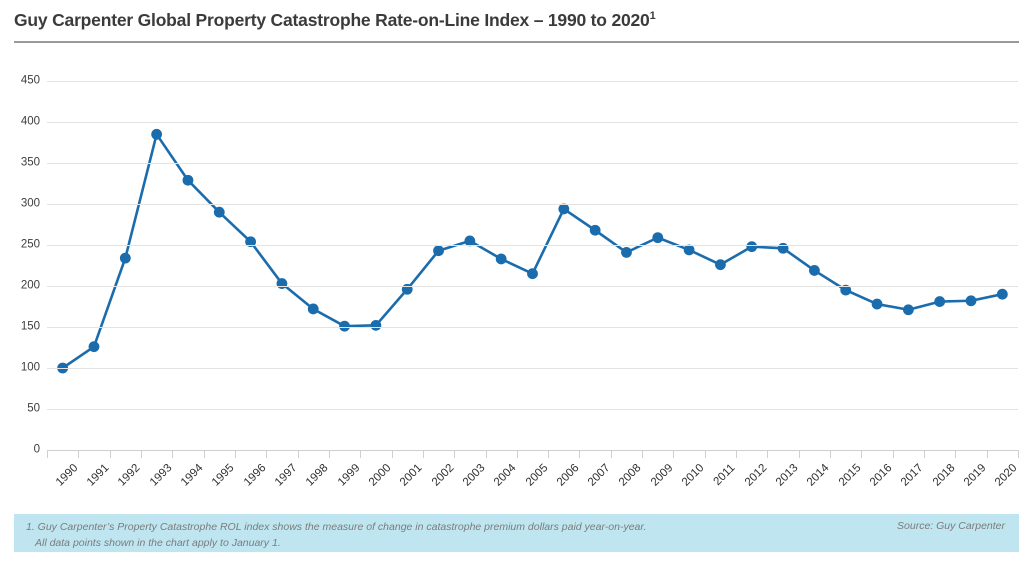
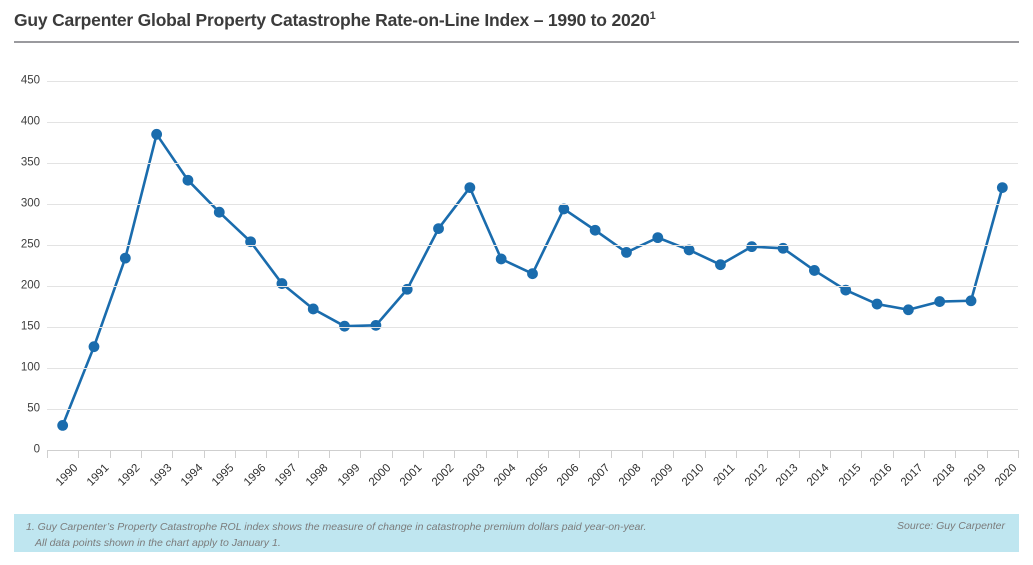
1990: 100 -> 30
2002: 240 -> 270
2003: 260 -> 320
2020: 190 -> 320
